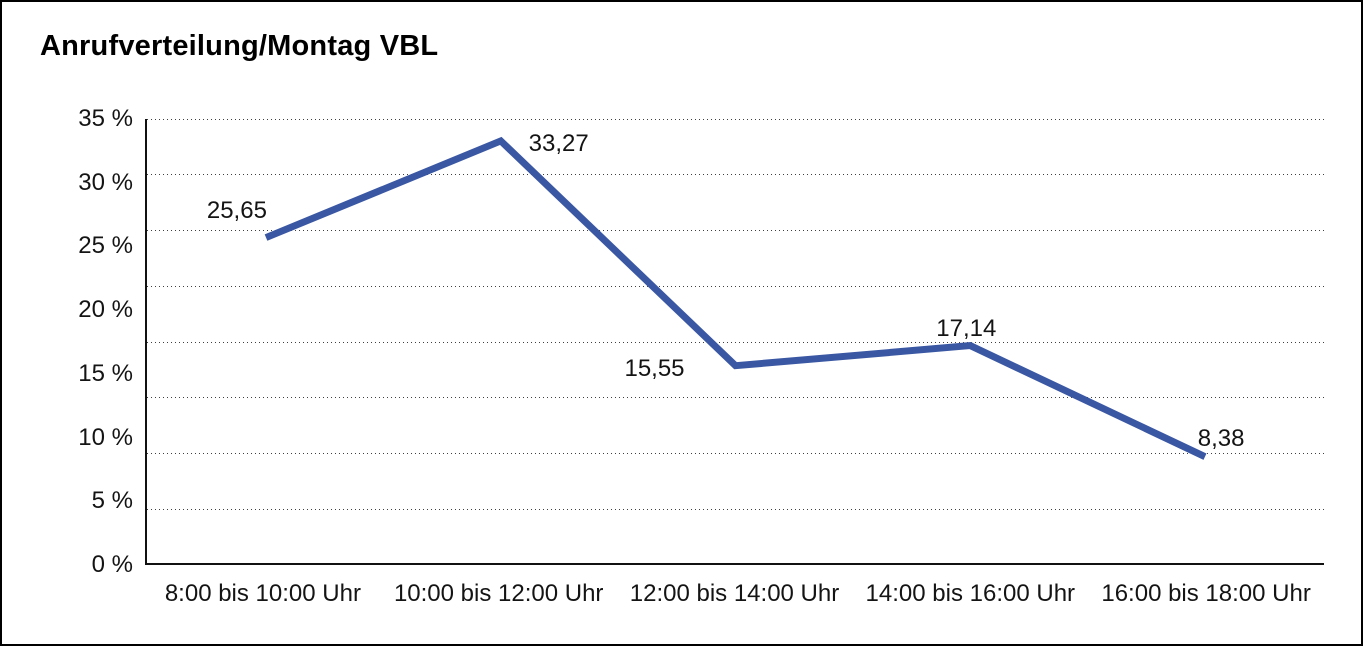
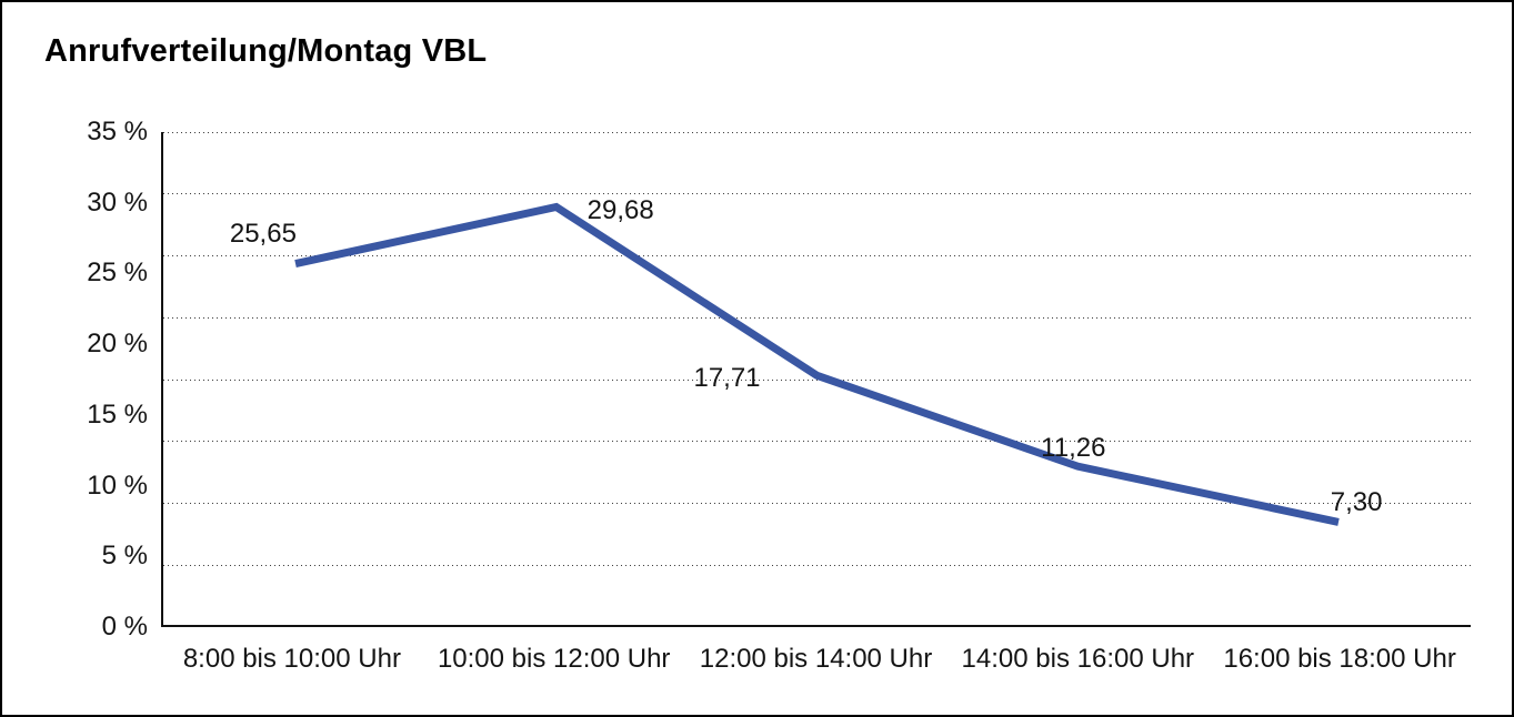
10:00 bis 12:00 Uhr: 33,27 -> 29,68
12:00 bis 14:00 Uhr: 15,55 -> 17,71
14:00 bis 16:00 Uhr: 17,14 -> 11,26
16:00 bis 18:00 Uhr: 8,38 -> 7,30
